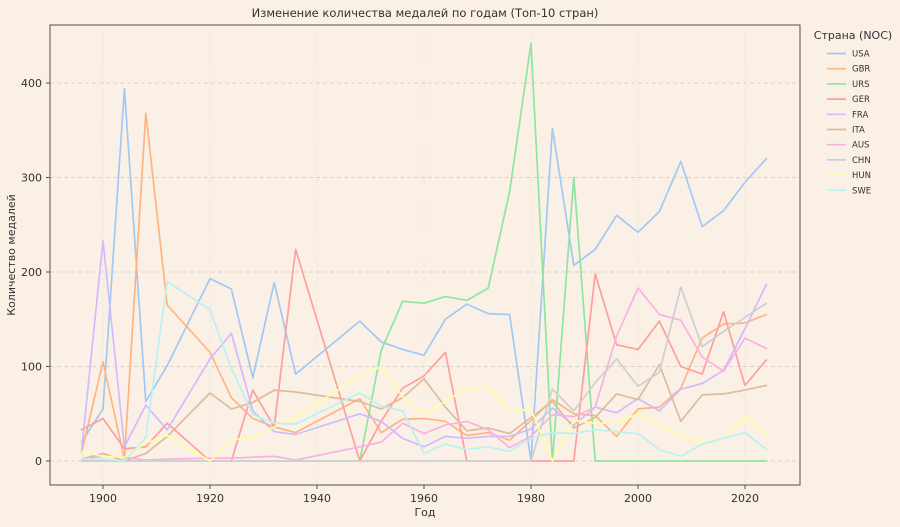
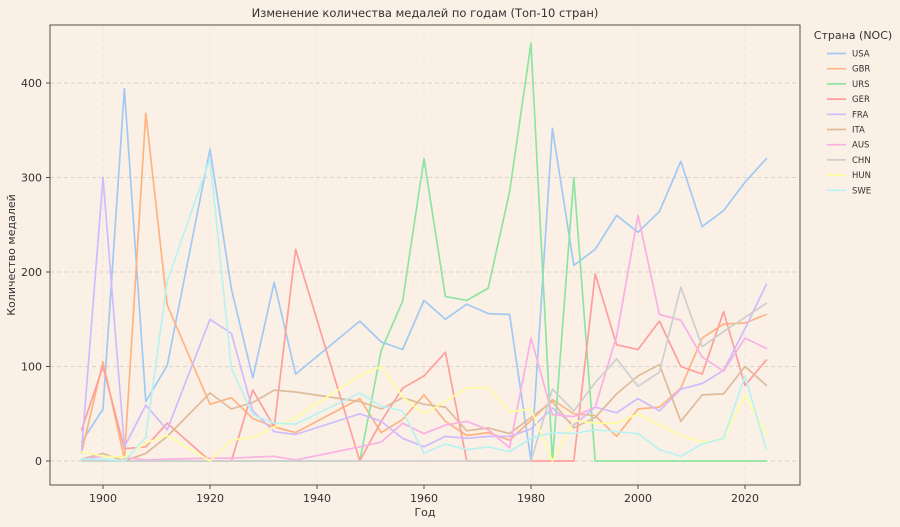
GER/1900: 40 -> 100
FRA/1900: 230 -> 300
USA/1920: 190 -> 330
GBR/1920: 120 -> 60
FRA/1920: 110 -> 150
SWE/1920: 160 -> 320
USA/1960: 110 -> 170
GBR/1960: 40 -> 70
URS/1960: 170 -> 320
ITA/1960: 90 -> 60
AUS/1980: 30 -> 130
ITA/2000: 60 -> 90
AUS/2000: 180 -> 260
ITA/2020: 80 -> 100
HUN/2020: 50 -> 70
SWE/2020: 30 -> 90
